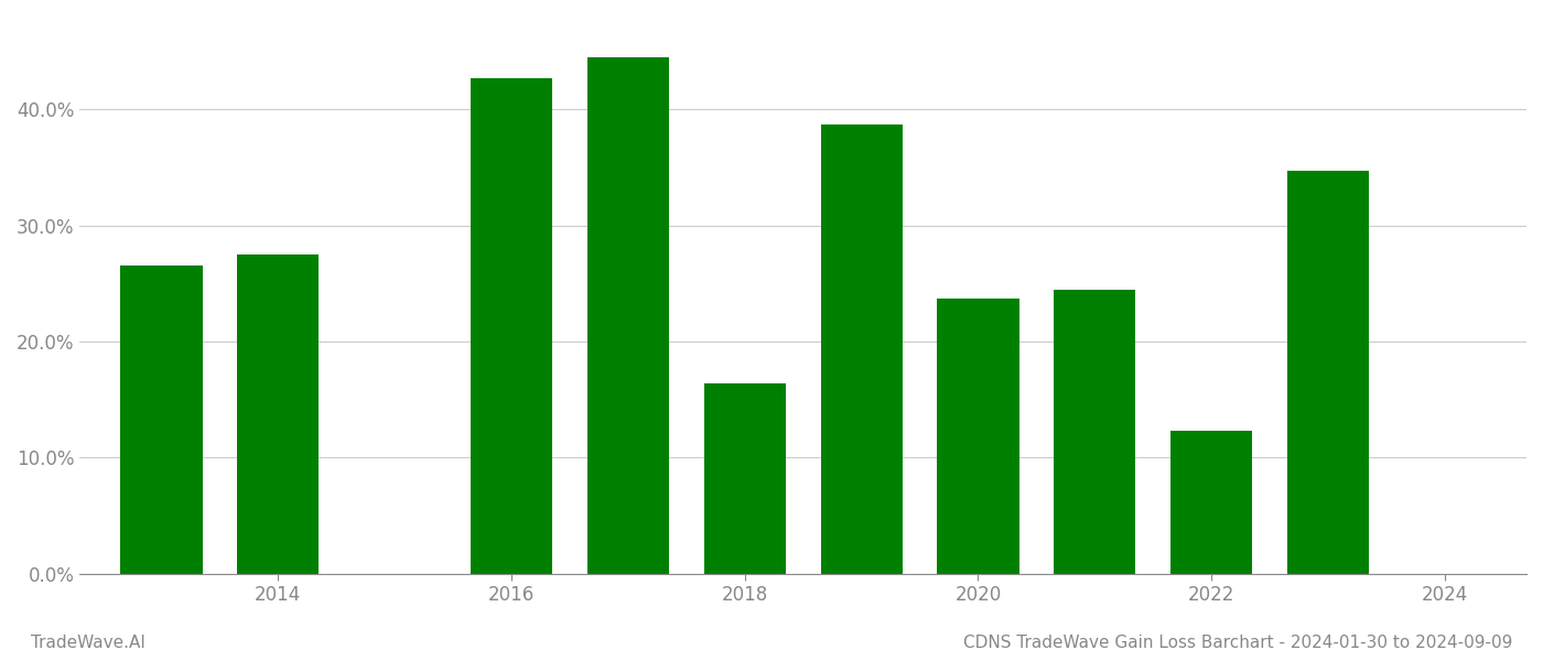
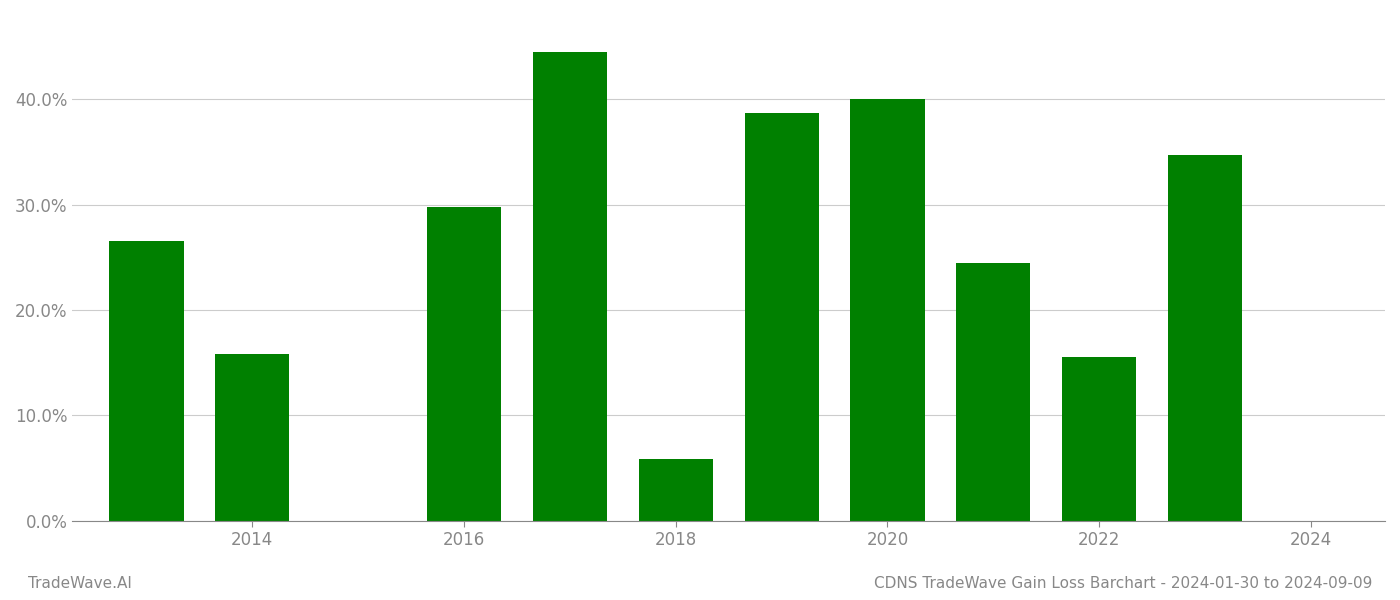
2014: 27.5% -> 15.8%
2016: 42.7% -> 29.8%
2018: 16.4% -> 5.8%
2020: 23.7% -> 40.0%
2022: 12.3% -> 15.5%
